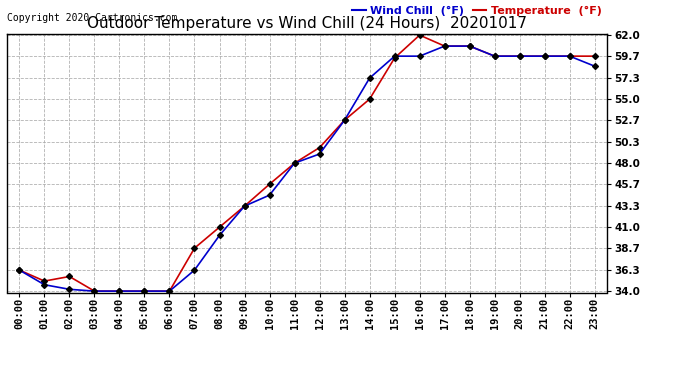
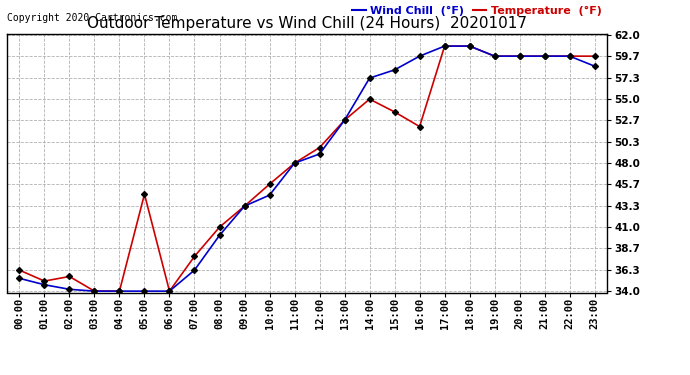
Wind Chill (°F)/00:00: 36.3 -> 35.4
Temperature (°F)/05:00: 34.0 -> 44.6
Temperature (°F)/07:00: 38.7 -> 37.8
Temperature (°F)/15:00: 59.5 -> 53.6
Wind Chill (°F)/15:00: 59.7 -> 58.2
Temperature (°F)/16:00: 62.0 -> 52.0
